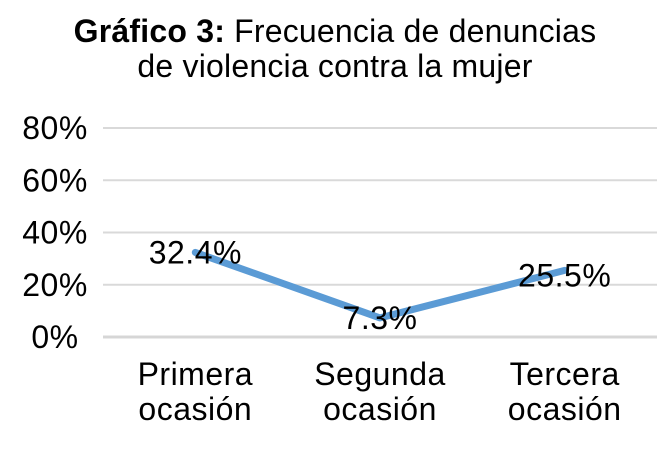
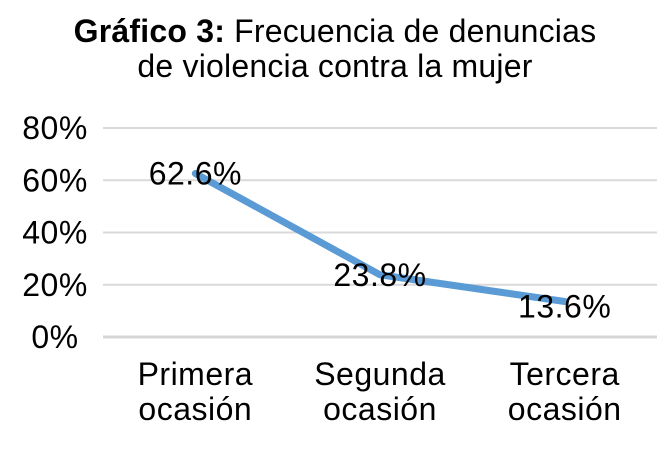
Primera ocasión: 32.4% -> 62.6%
Segunda ocasión: 7.3% -> 23.8%
Tercera ocasión: 25.5% -> 13.6%
